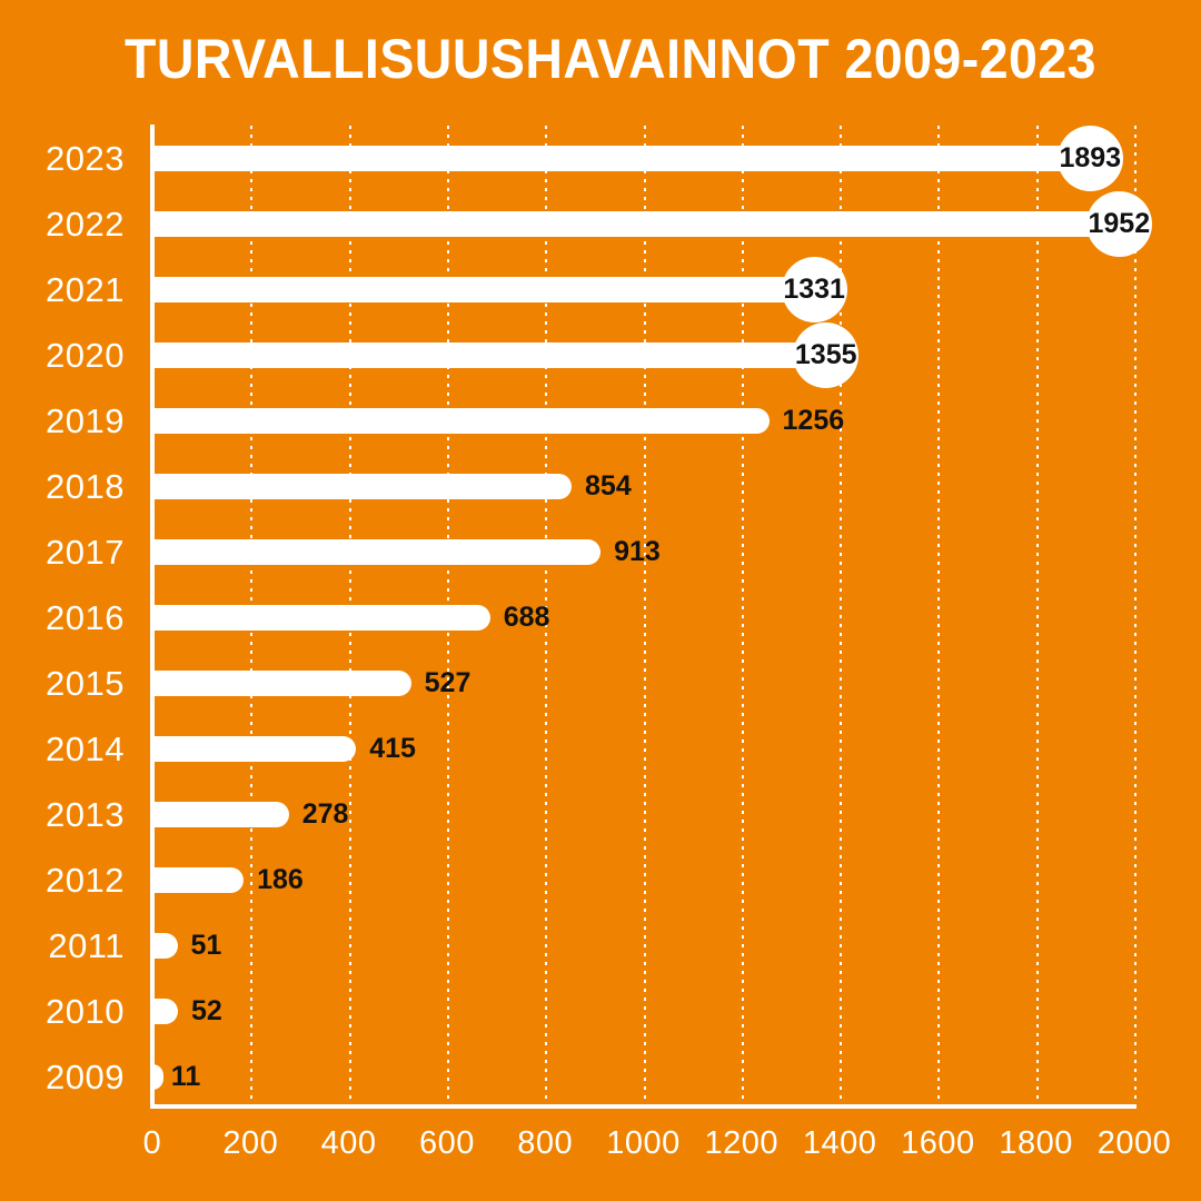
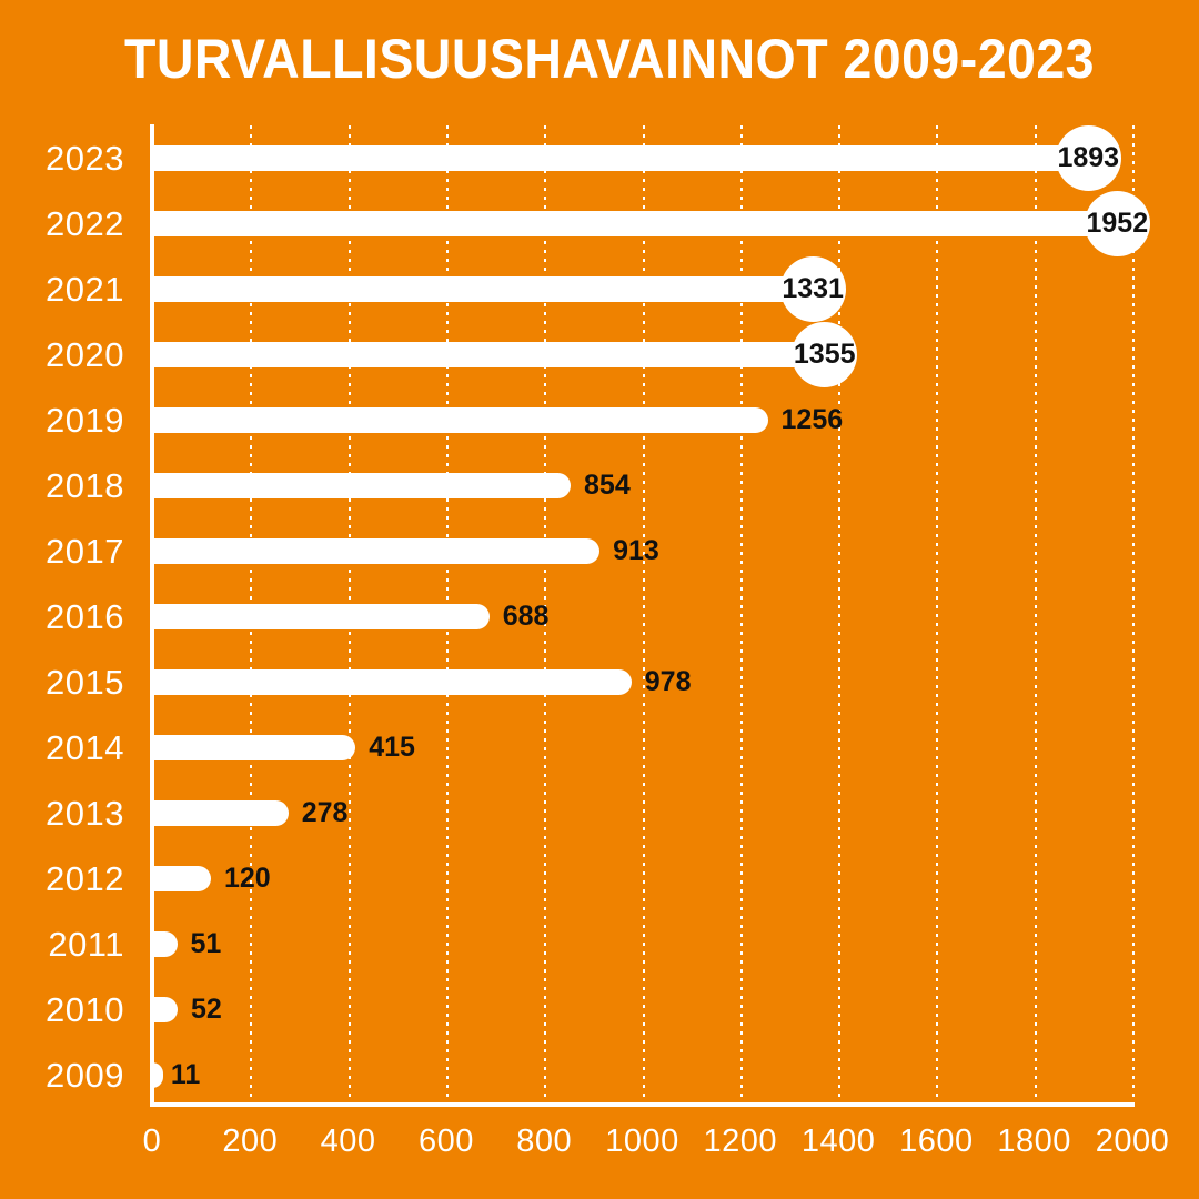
2015: 527 -> 978
2012: 186 -> 120
